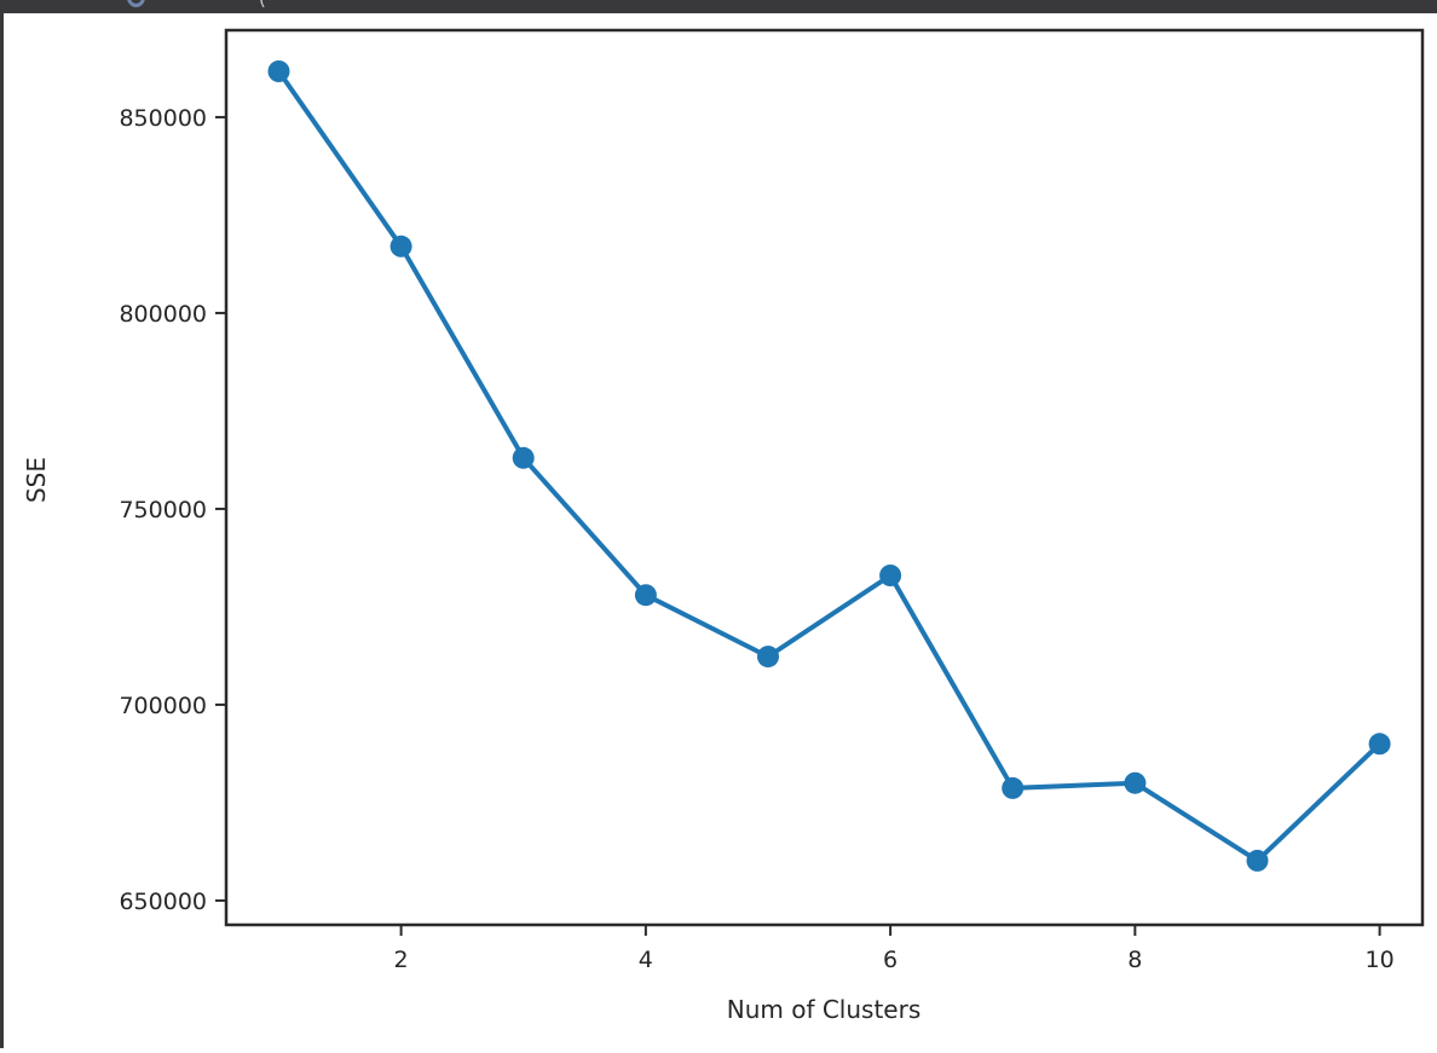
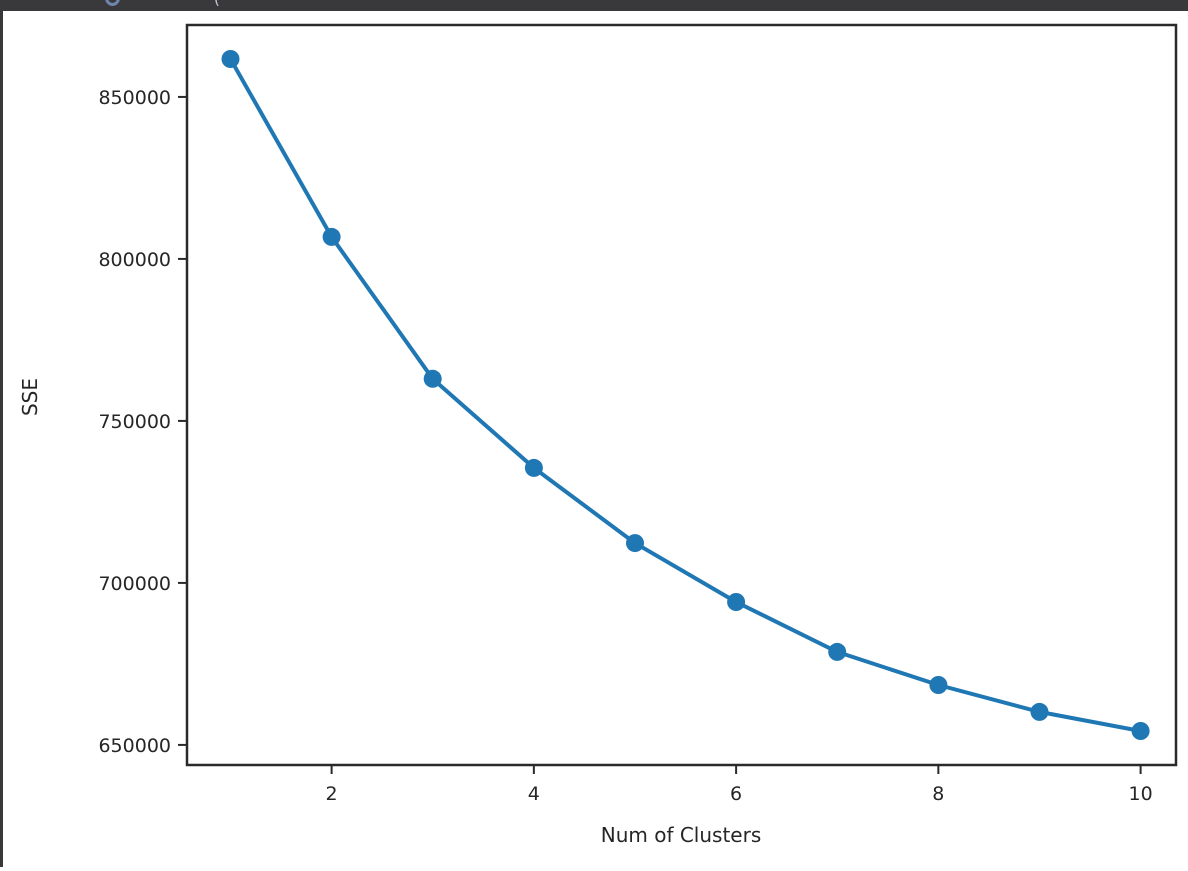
2: 817000 -> 807000
4: 728000 -> 736000
6: 733000 -> 694000
8: 680000 -> 668000
10: 690000 -> 654000
